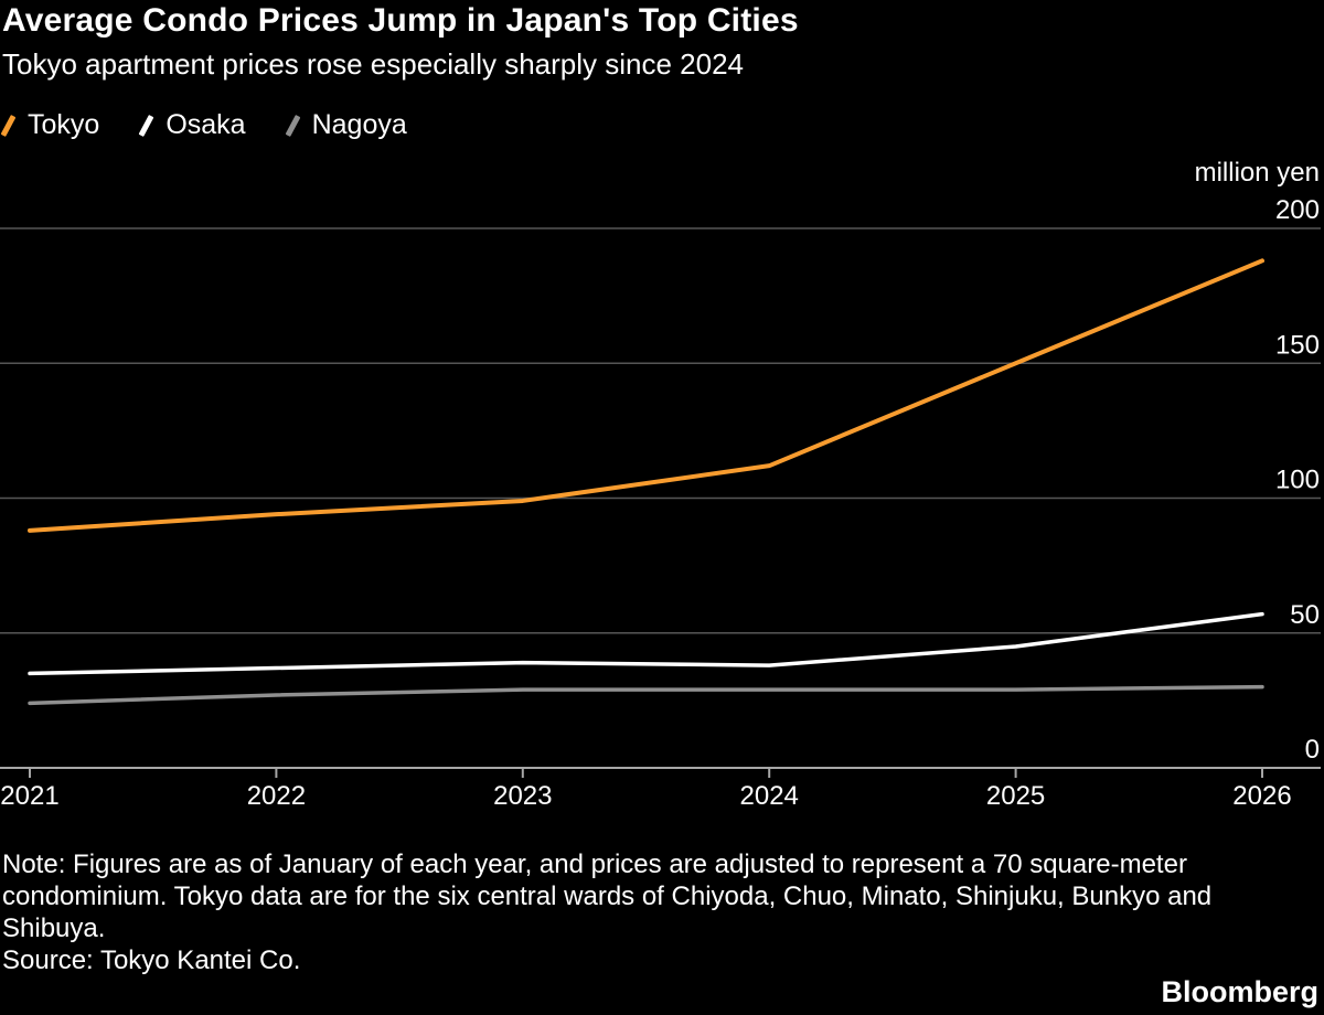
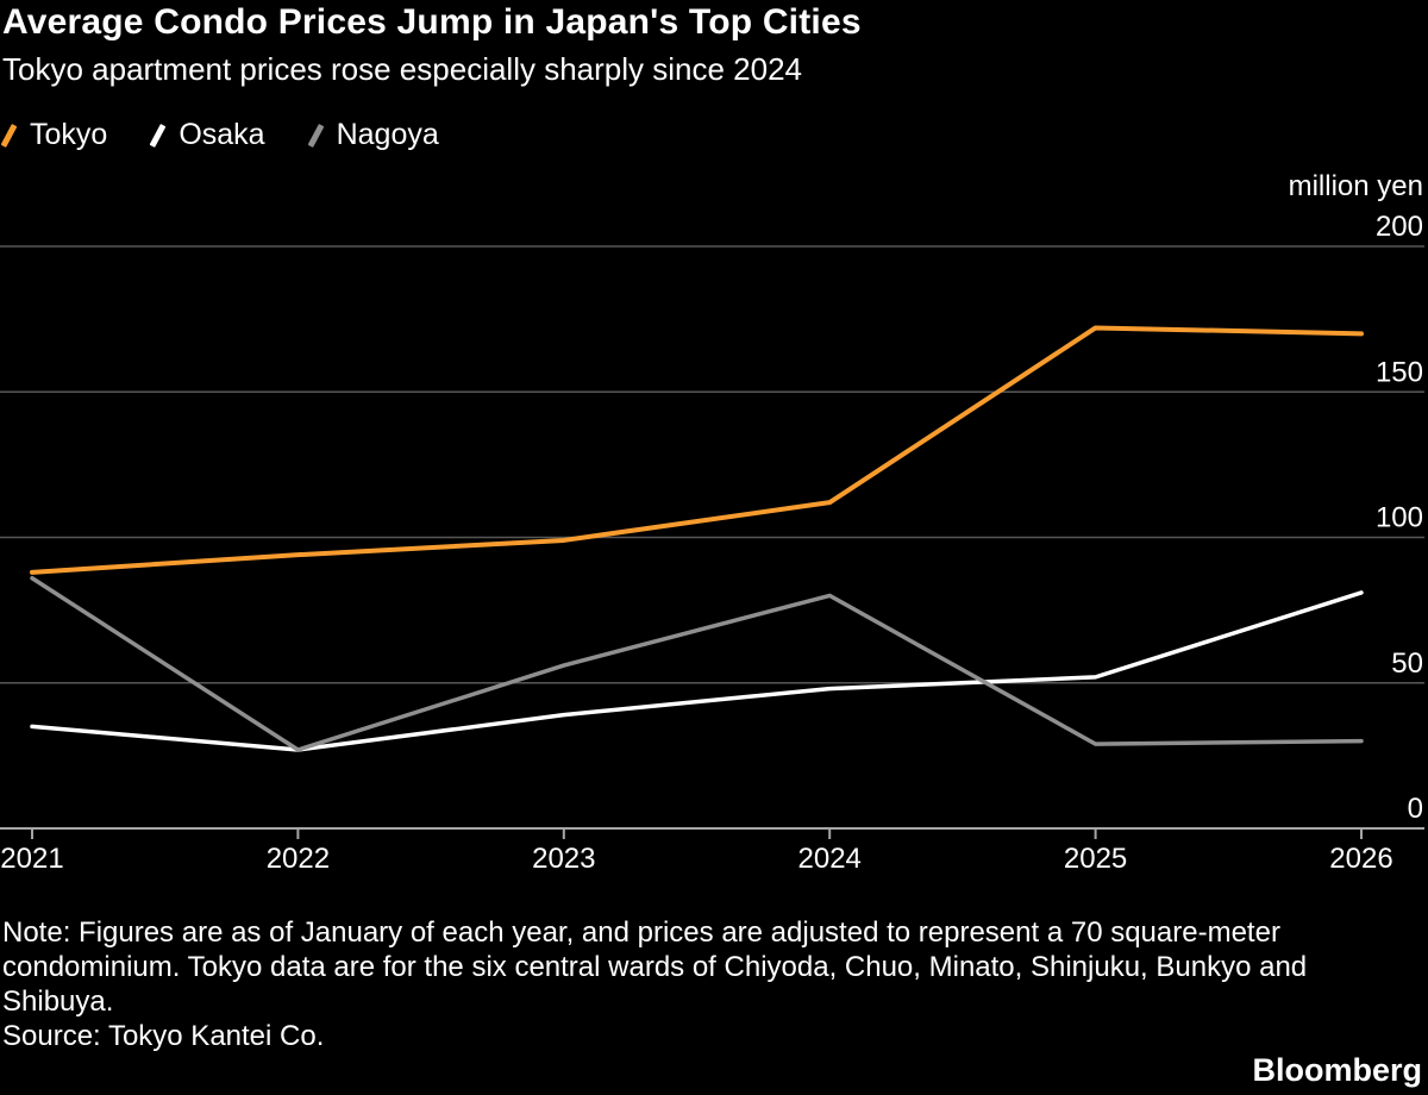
Nagoya/2021: 24 -> 86
Osaka/2022: 37 -> 27
Nagoya/2023: 29 -> 56
Osaka/2024: 38 -> 48
Nagoya/2024: 29 -> 80
Tokyo/2025: 150 -> 172
Osaka/2025: 45 -> 52
Tokyo/2026: 188 -> 170
Osaka/2026: 57 -> 81
